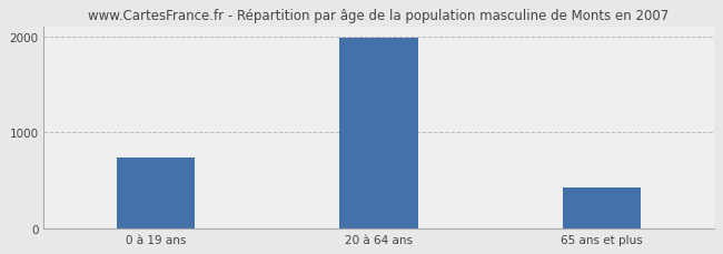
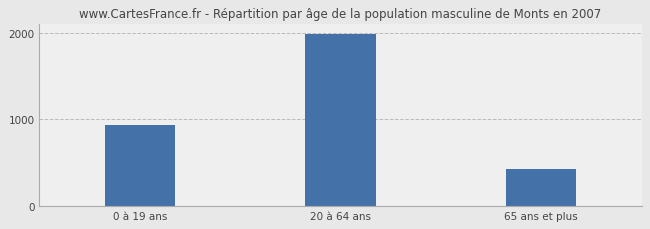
0 à 19 ans: 740 -> 930
